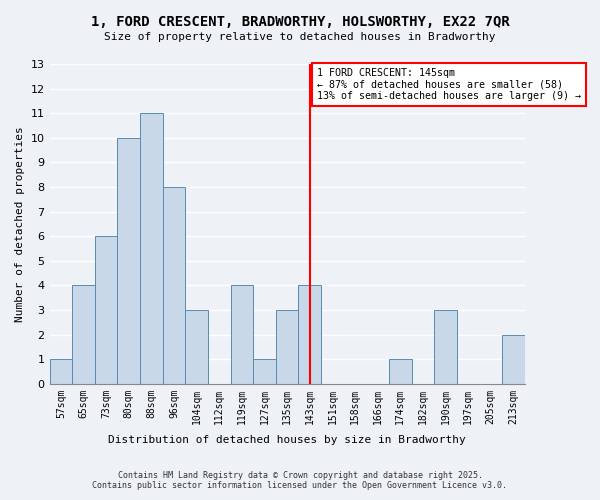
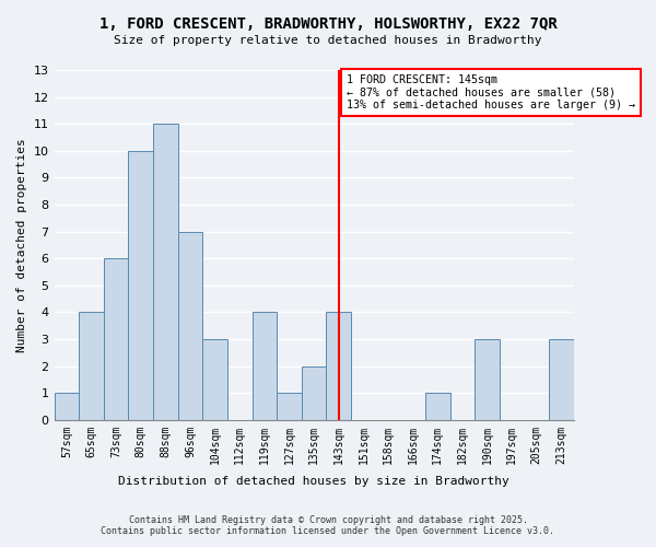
96sqm: 8 -> 7
135sqm: 3 -> 2
213sqm: 2 -> 3
